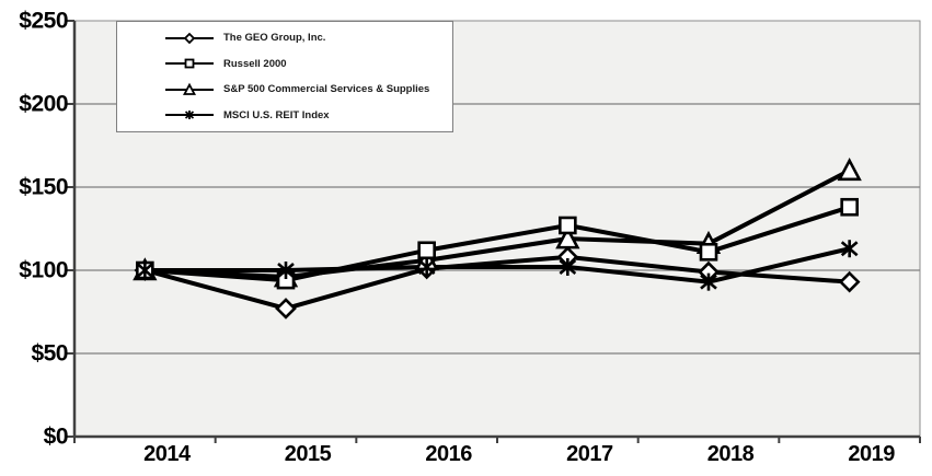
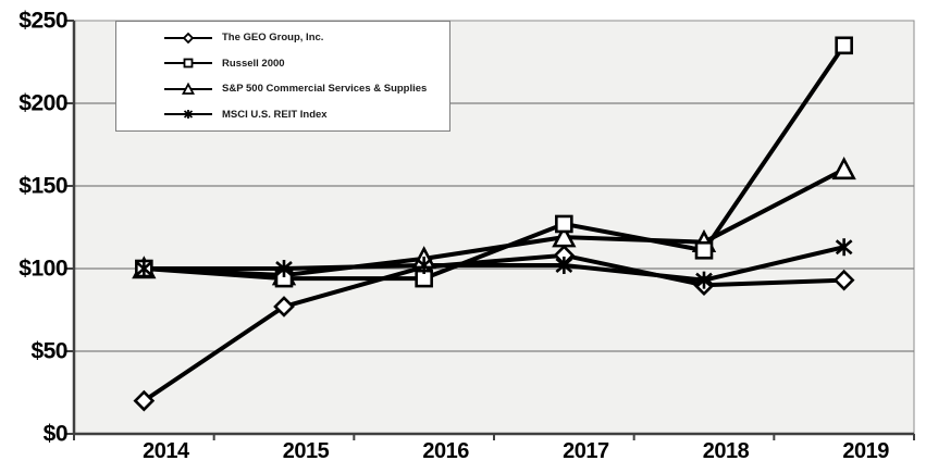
The GEO Group, Inc./2014: $100 -> $20
Russell 2000/2016: $112 -> $94
The GEO Group, Inc./2018: $99 -> $90
Russell 2000/2019: $138 -> $235
